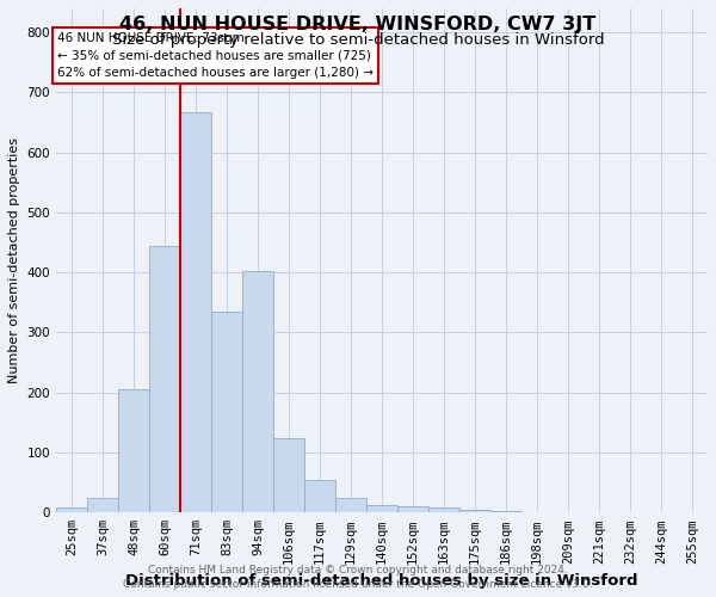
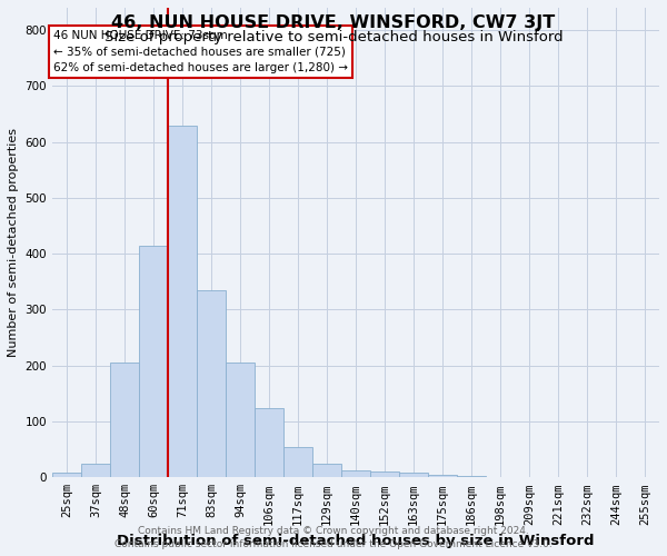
60sqm: 444 -> 415
71sqm: 666 -> 630
94sqm: 402 -> 205
